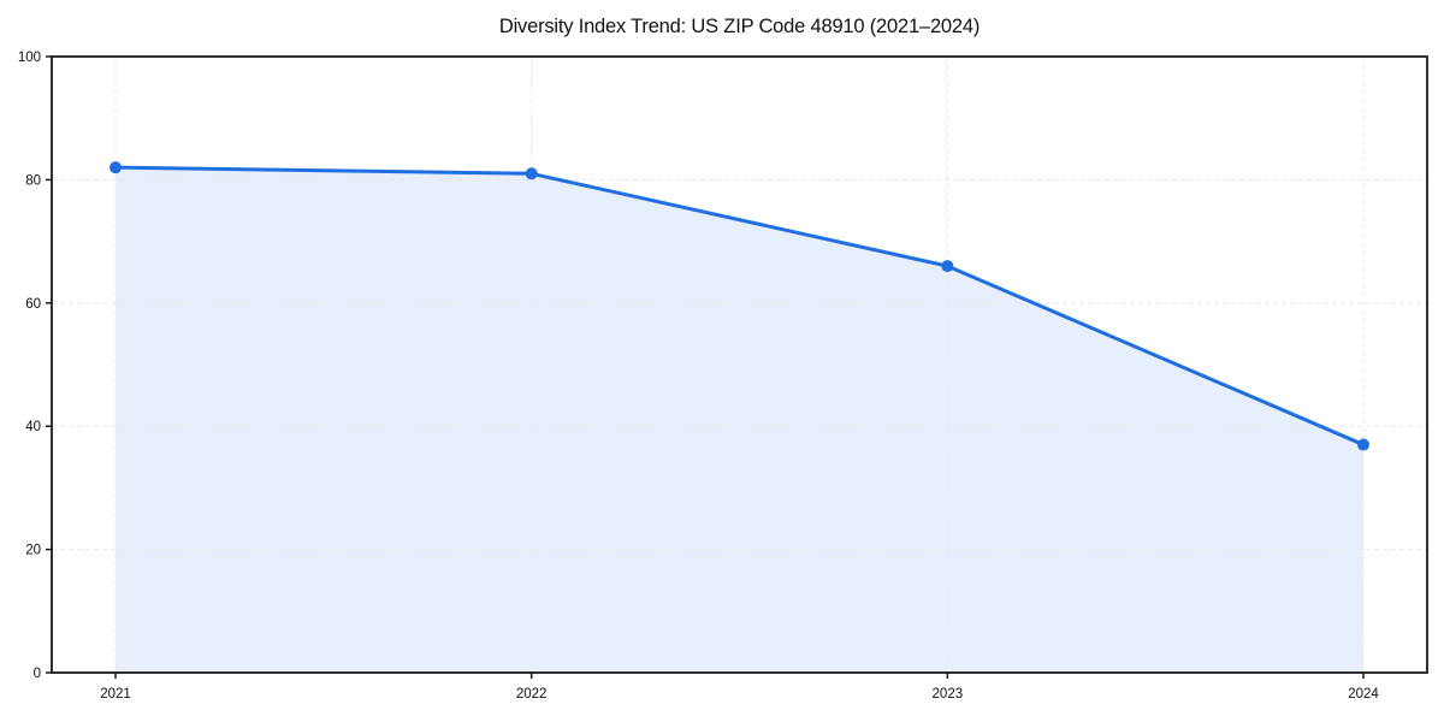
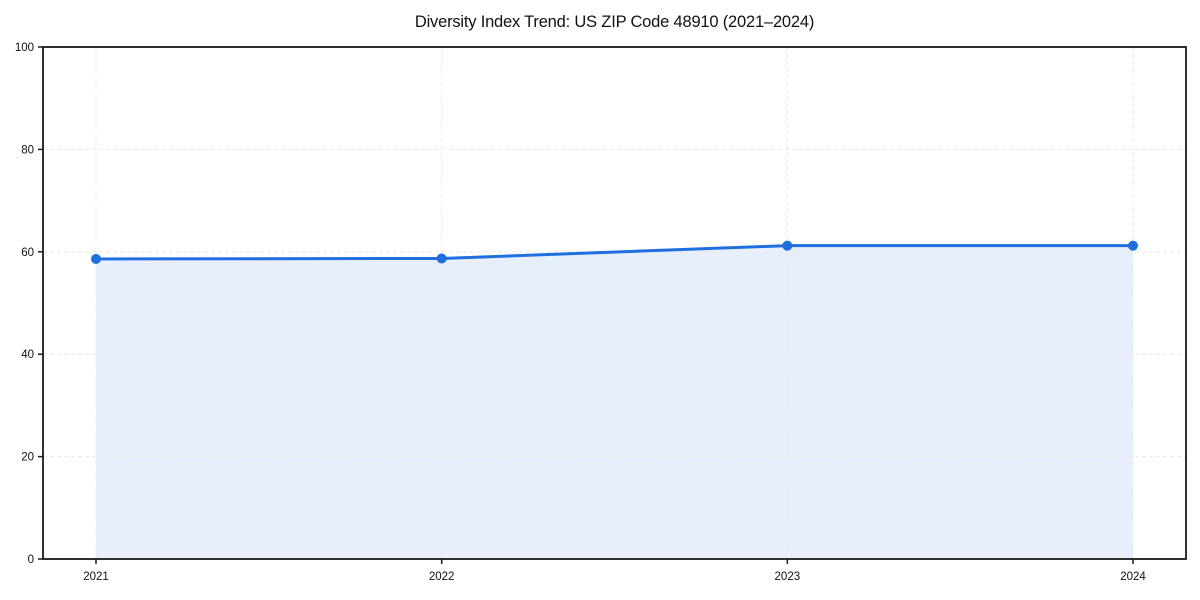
2021: 82 -> 59
2022: 81 -> 59
2023: 66 -> 61
2024: 37 -> 61
